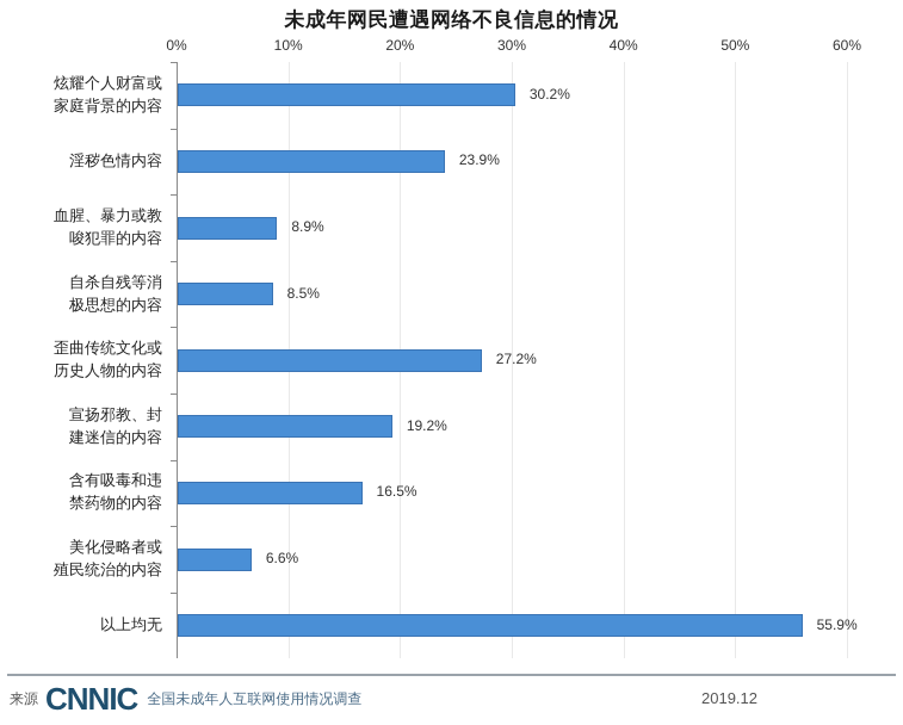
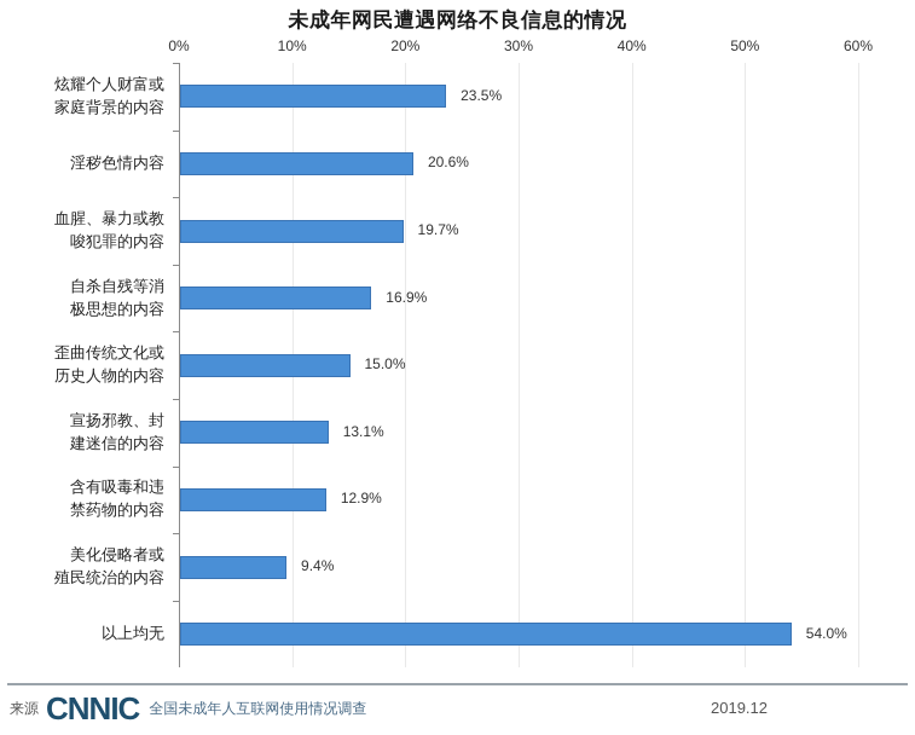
炫耀个人财富或家庭背景的内容: 30.2% -> 23.5%
淫秽色情内容: 23.9% -> 20.6%
血腥、暴力或教唆犯罪的内容: 8.9% -> 19.7%
自杀自残等消极思想的内容: 8.5% -> 16.9%
歪曲传统文化或历史人物的内容: 27.2% -> 15.0%
宣扬邪教、封建迷信的内容: 19.2% -> 13.1%
含有吸毒和违禁药物的内容: 16.5% -> 12.9%
美化侵略者或殖民统治的内容: 6.6% -> 9.4%
以上均无: 55.9% -> 54.0%
